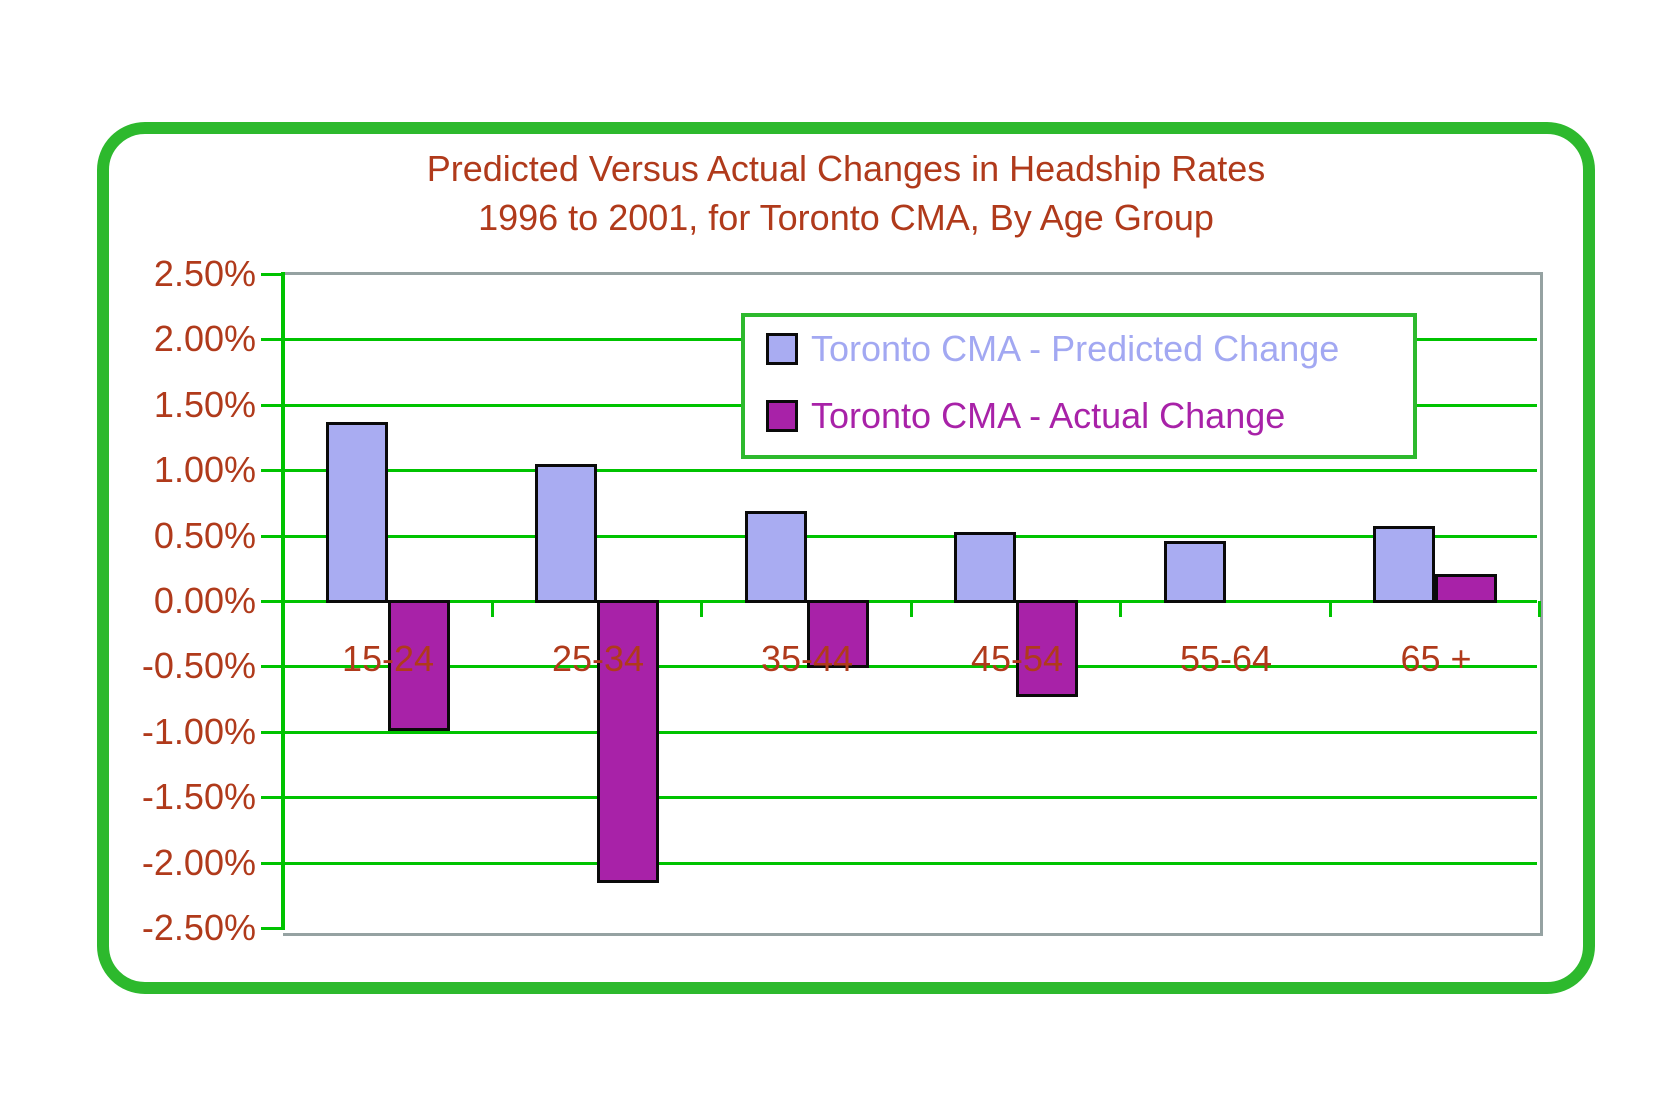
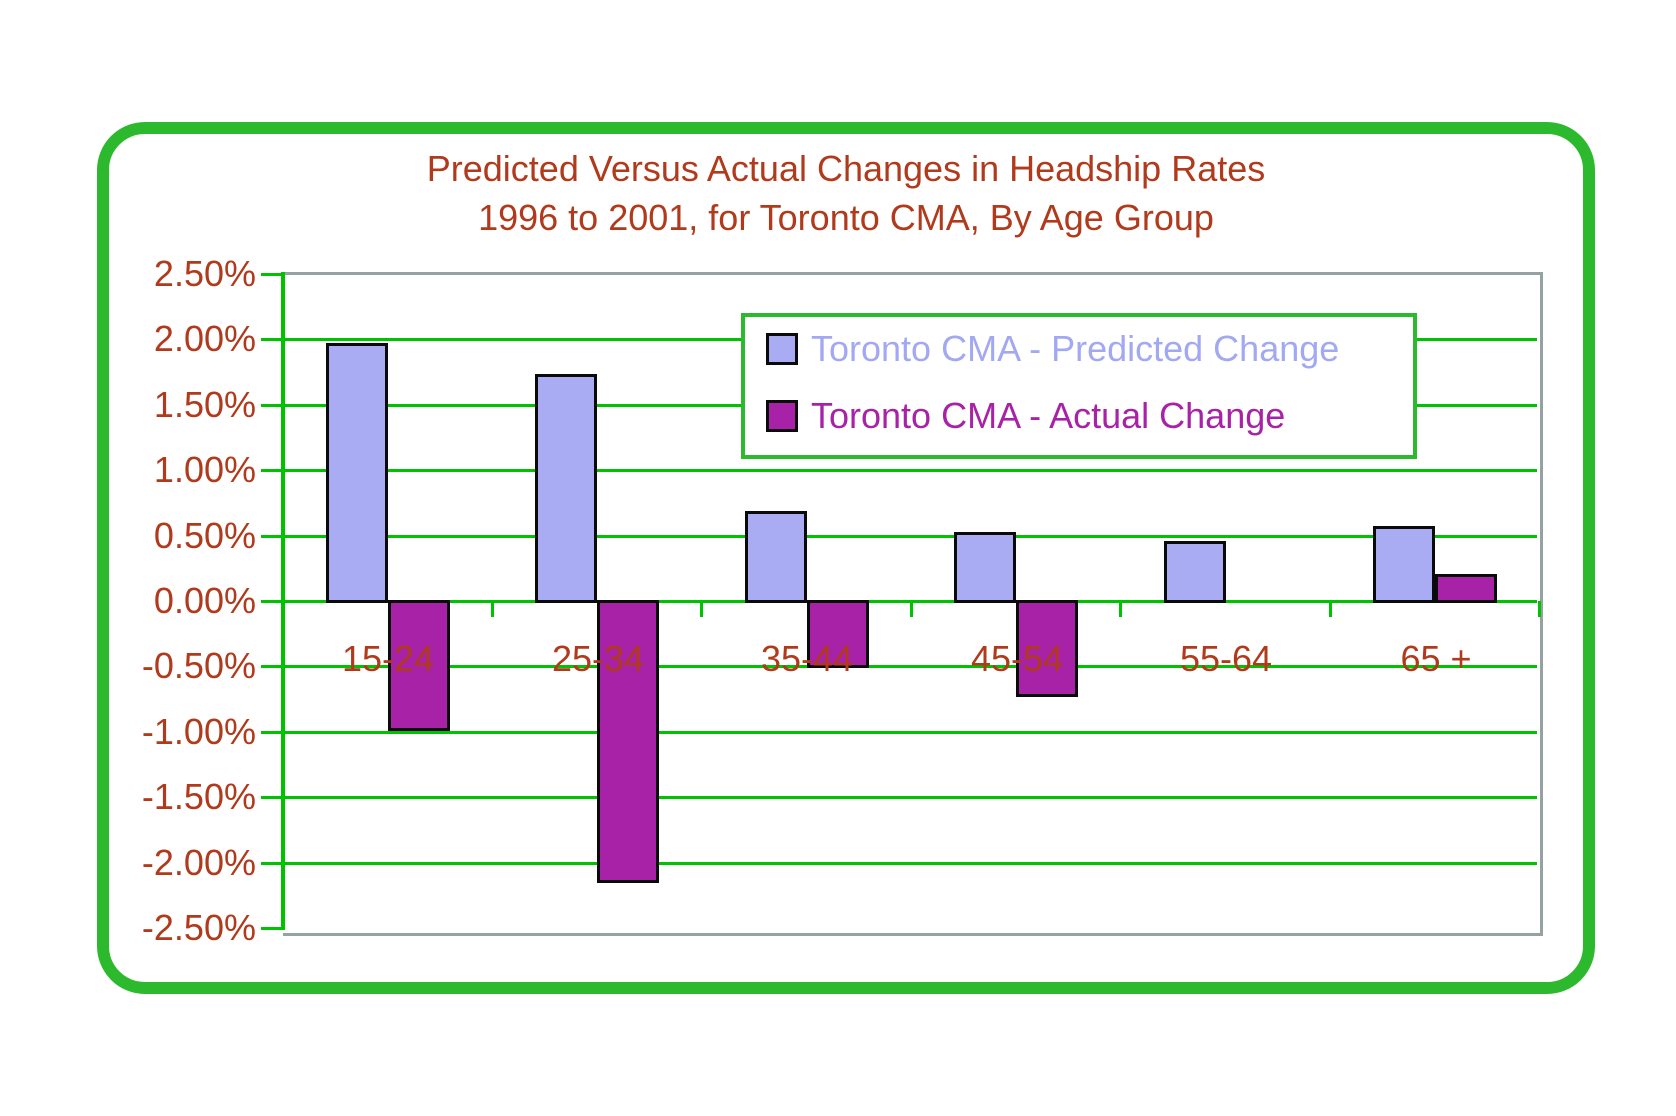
Toronto CMA - Predicted Change/15-24: 1.37% -> 1.98%
Toronto CMA - Predicted Change/25-34: 1.05% -> 1.74%
